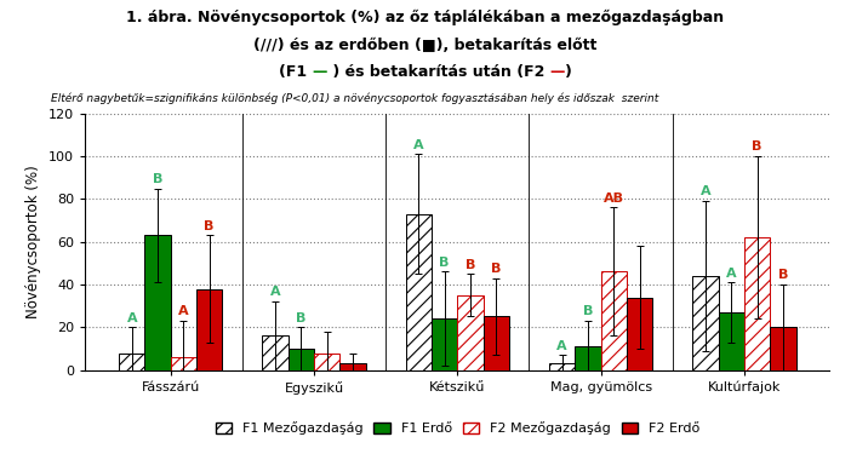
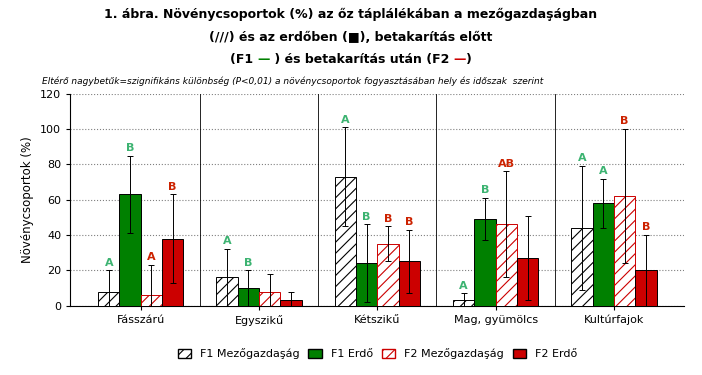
F1 Erdő/Mag, gyümölcs: 11 -> 49
F2 Erdő/Mag, gyümölcs: 34 -> 27
F1 Erdő/Kultúrfajok: 27 -> 58
